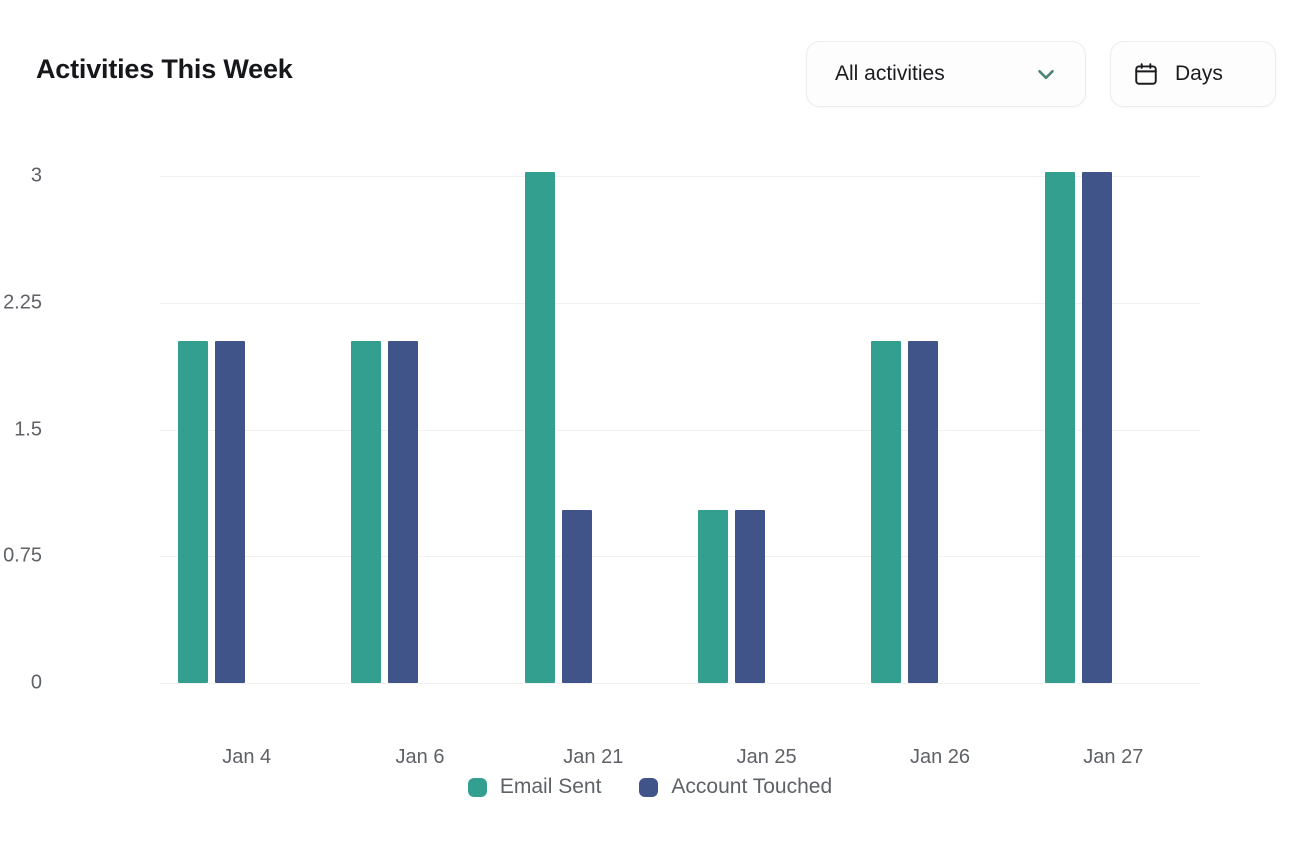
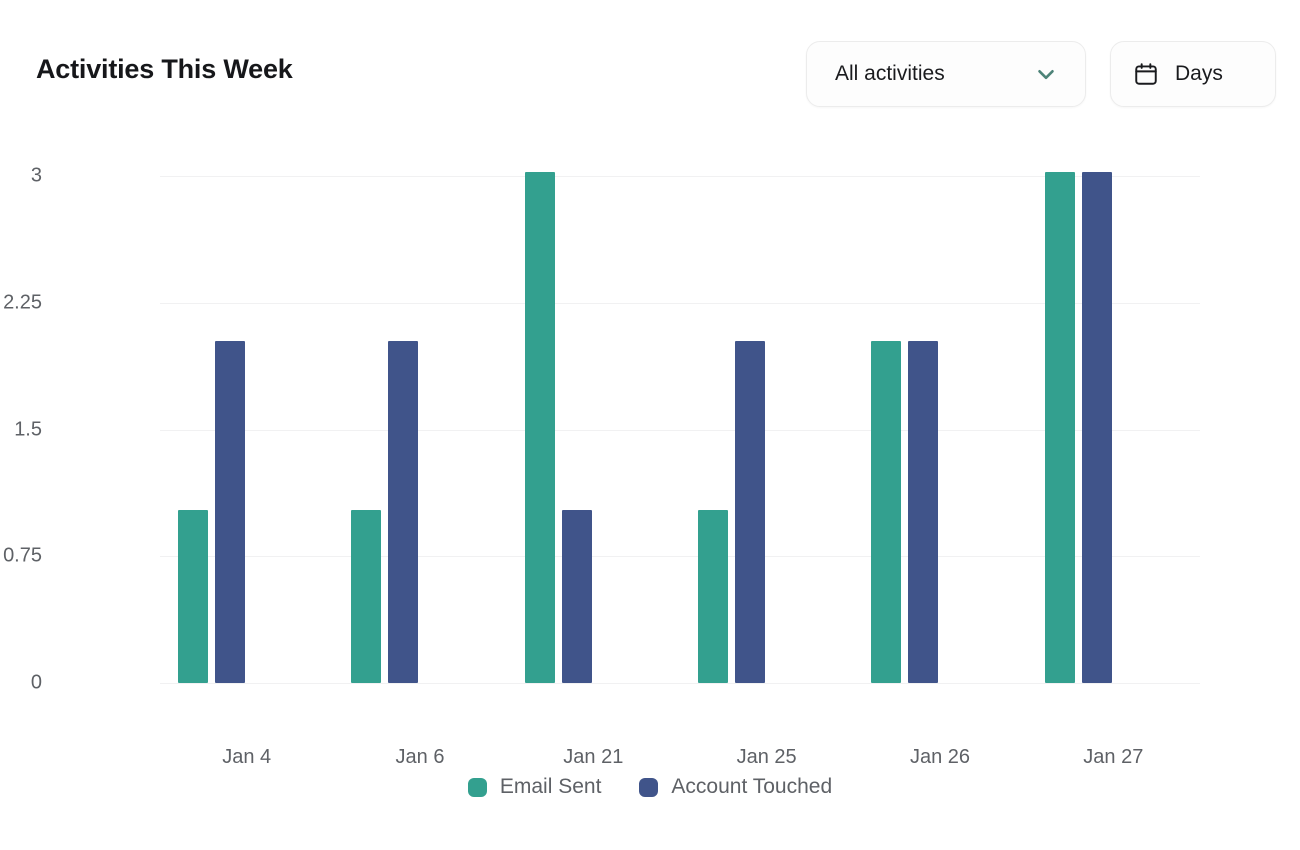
Email Sent/Jan 4: 2 -> 1
Email Sent/Jan 6: 2 -> 1
Account Touched/Jan 25: 1 -> 2
